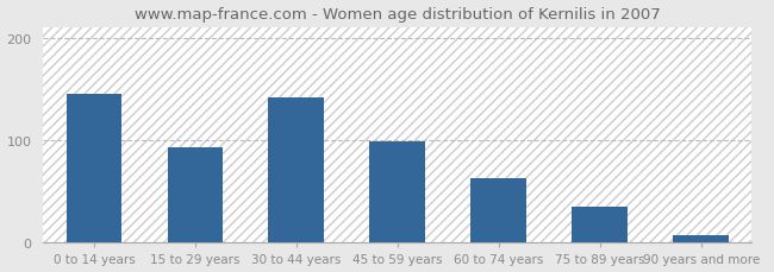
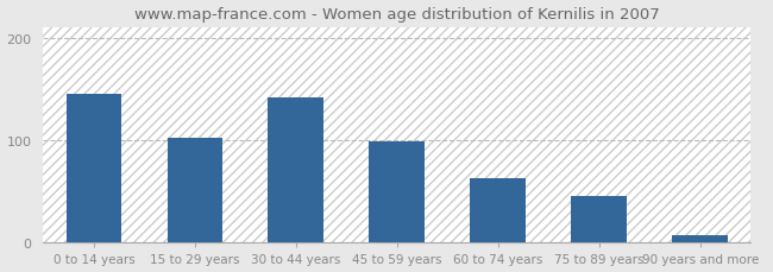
15 to 29 years: 93 -> 102
75 to 89 years: 35 -> 46
